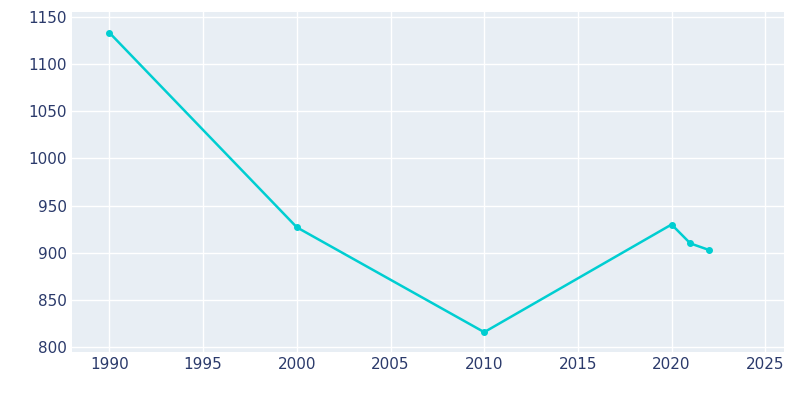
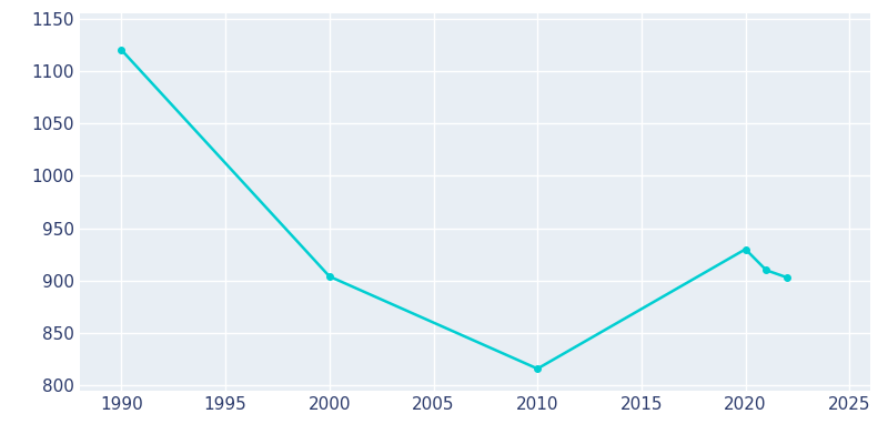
1990: 1133 -> 1120
2000: 927 -> 904
